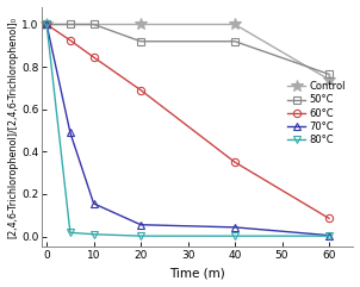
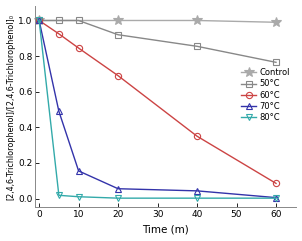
50°C/40: 0.92 -> 0.85
Control/60: 0.74 -> 0.99
